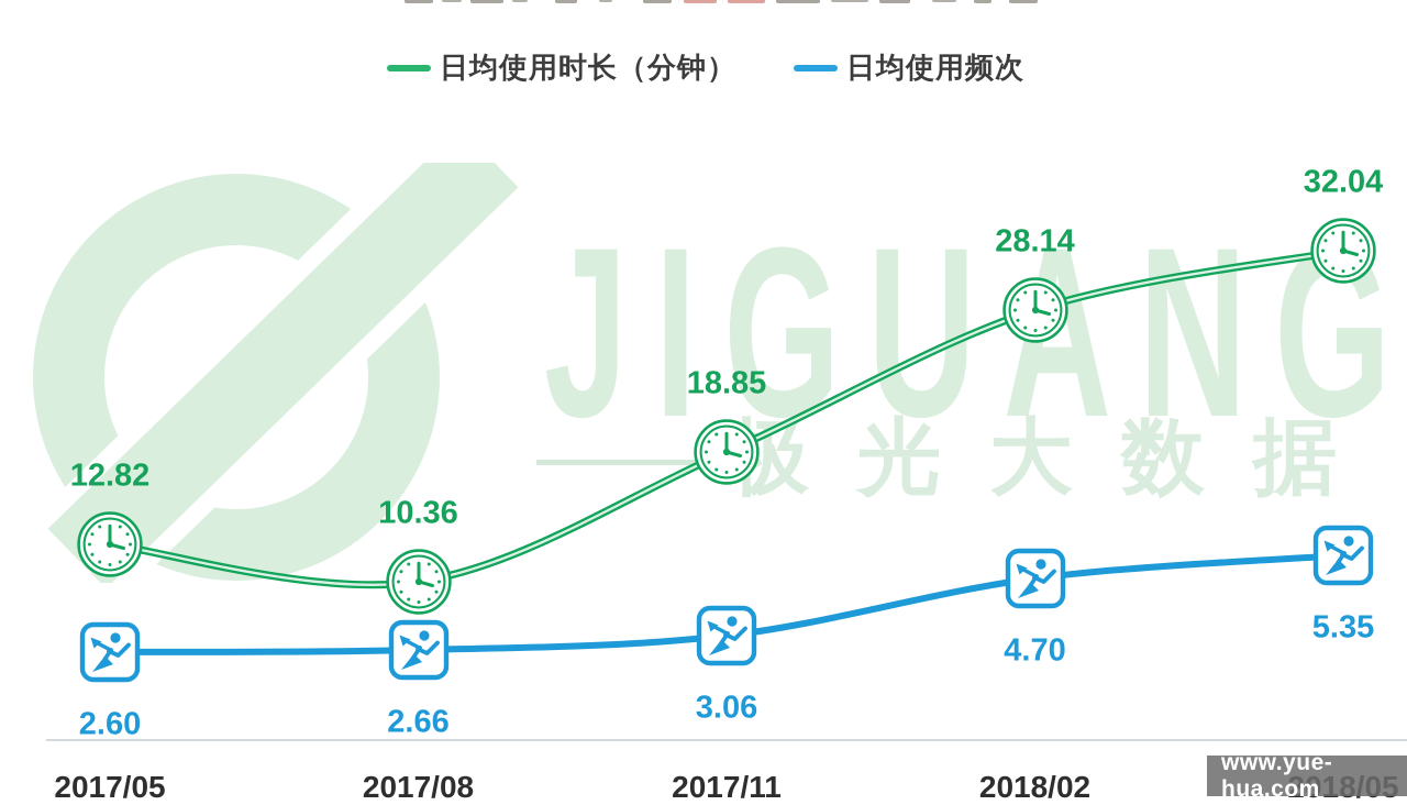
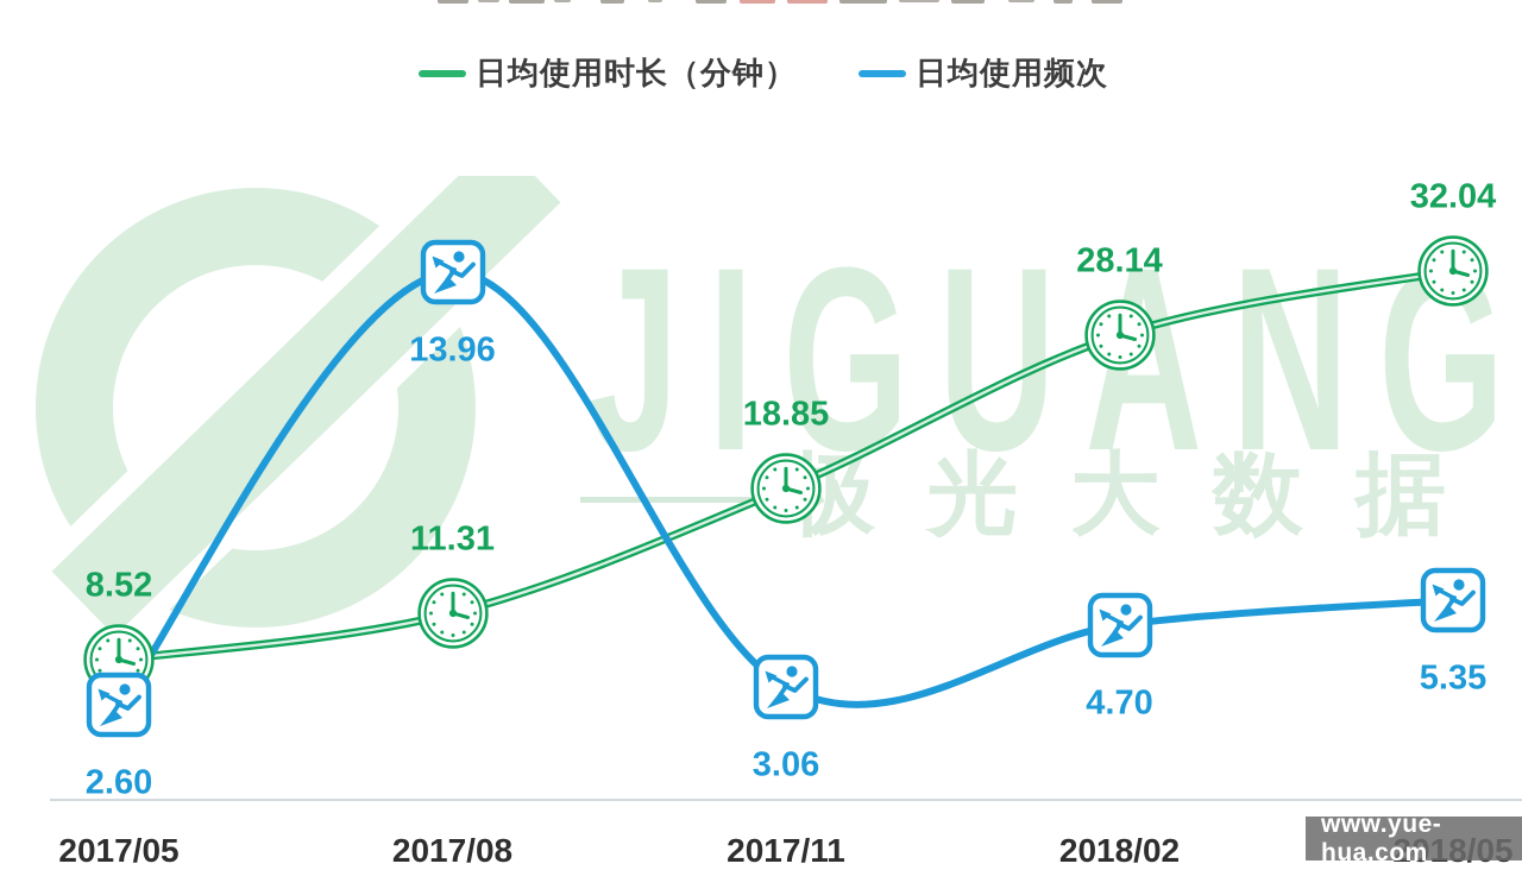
日均使用时长（分钟）/2017/05: 12.82 -> 8.52
日均使用时长（分钟）/2017/08: 10.36 -> 11.31
日均使用频次/2017/08: 2.66 -> 13.96
